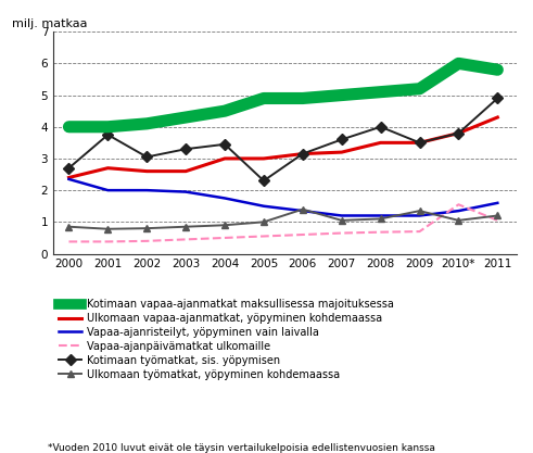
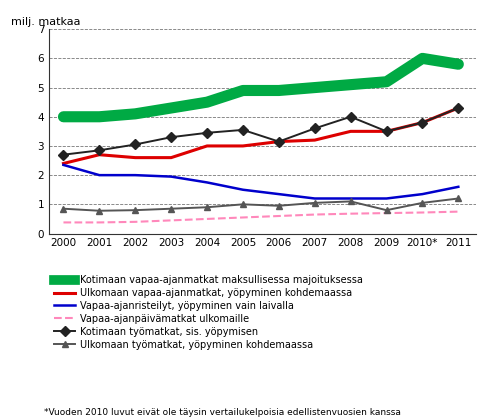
Kotimaan työmatkat, sis. yöpymisen/2001: 3.75 -> 2.85
Kotimaan työmatkat, sis. yöpymisen/2005: 2.30 -> 3.55
Ulkomaan työmatkat, yöpyminen kohdemaassa/2006: 1.40 -> 0.95
Ulkomaan työmatkat, yöpyminen kohdemaassa/2009: 1.35 -> 0.80
Vapaa-ajanpäivämatkat ulkomaille/2010*: 1.55 -> 0.72
Vapaa-ajanpäivämatkat ulkomaille/2011: 1.05 -> 0.75
Kotimaan työmatkat, sis. yöpymisen/2011: 4.90 -> 4.30
